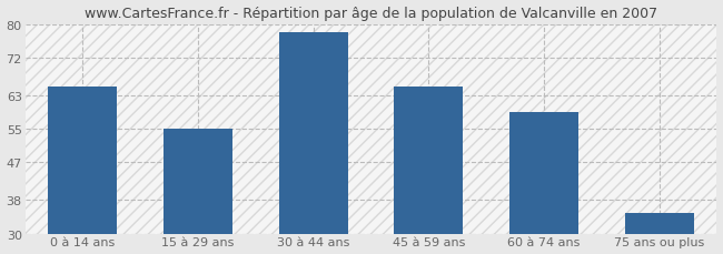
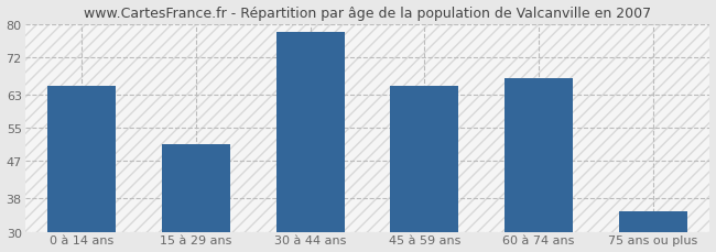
15 à 29 ans: 55 -> 51
60 à 74 ans: 59 -> 67
